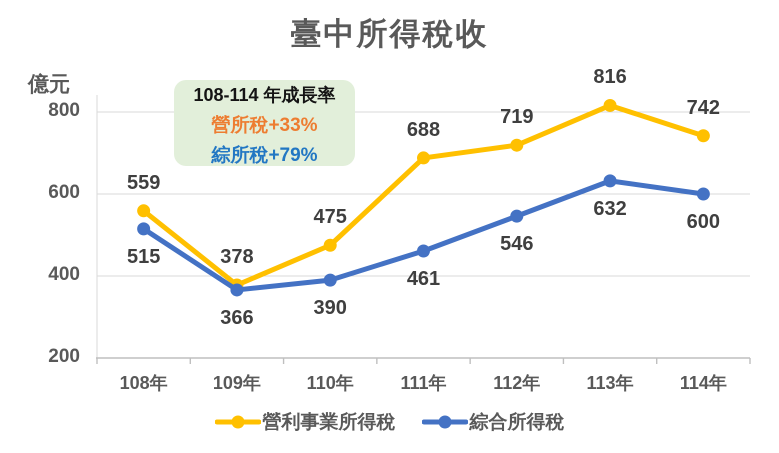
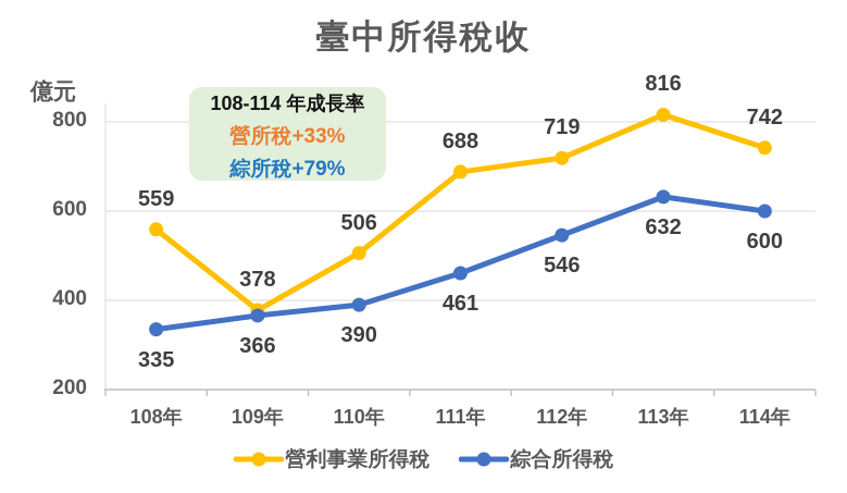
綜合所得稅/108年: 515 -> 335
營利事業所得稅/110年: 475 -> 506
